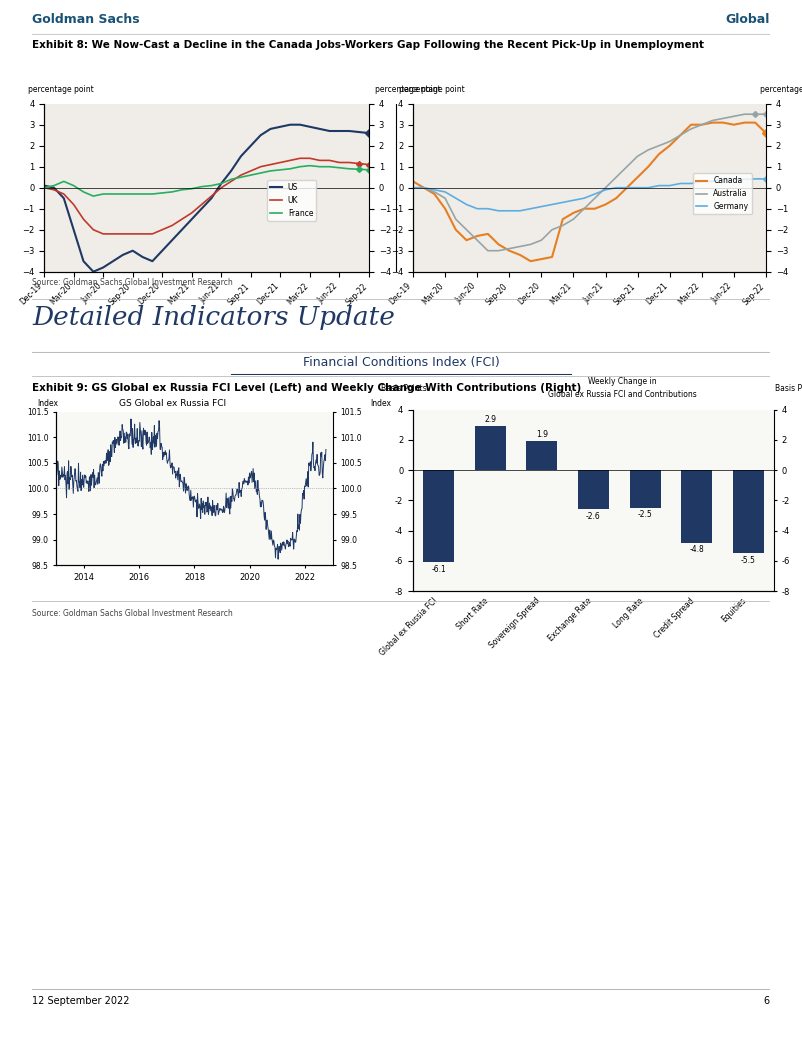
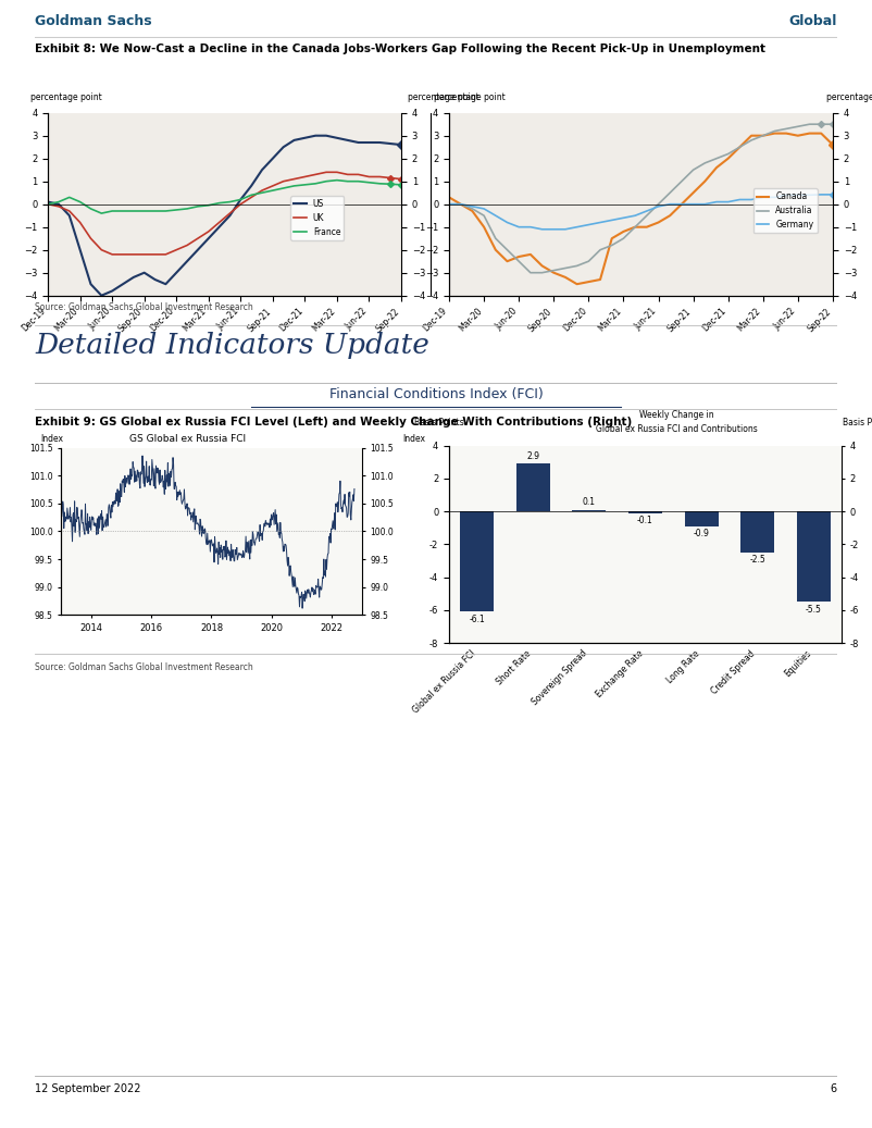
Sovereign Spread: 1.9 -> 0.1
Exchange Rate: -2.6 -> -0.1
Long Rate: -2.5 -> -0.9
Credit Spread: -4.8 -> -2.5
